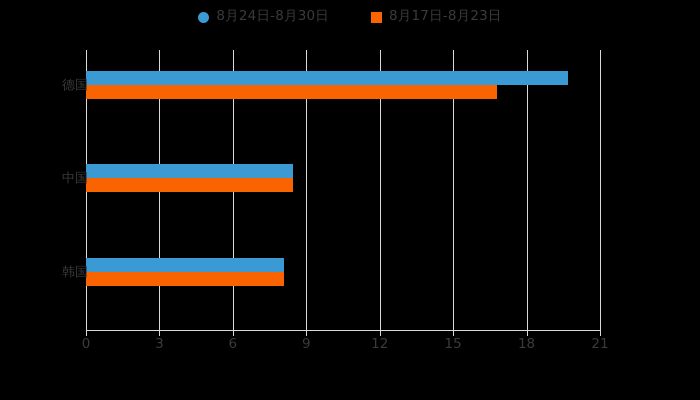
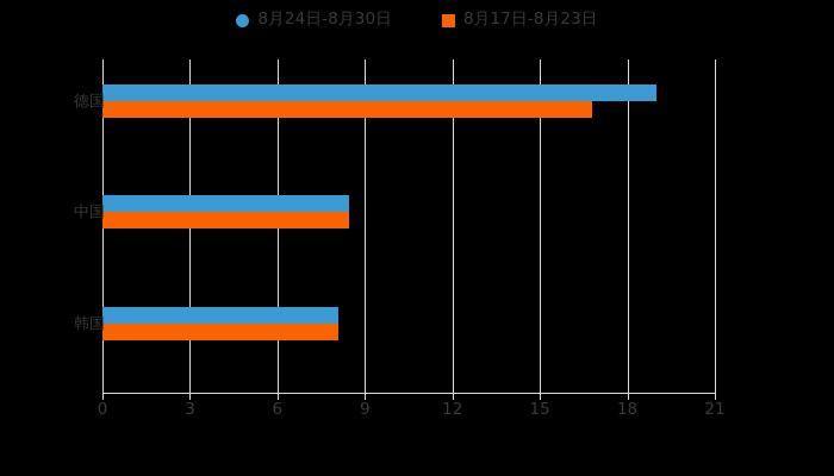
8月24日-8月30日/德国: 19.7 -> 19.0
